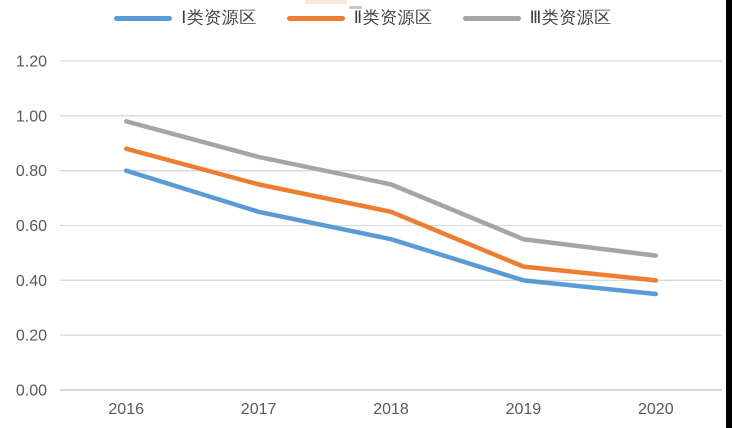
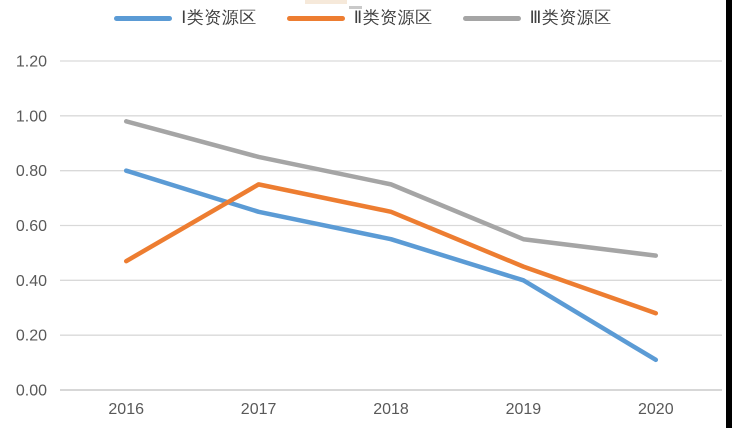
Ⅱ类资源区/2016: 0.88 -> 0.47
Ⅰ类资源区/2020: 0.35 -> 0.11
Ⅱ类资源区/2020: 0.40 -> 0.28
